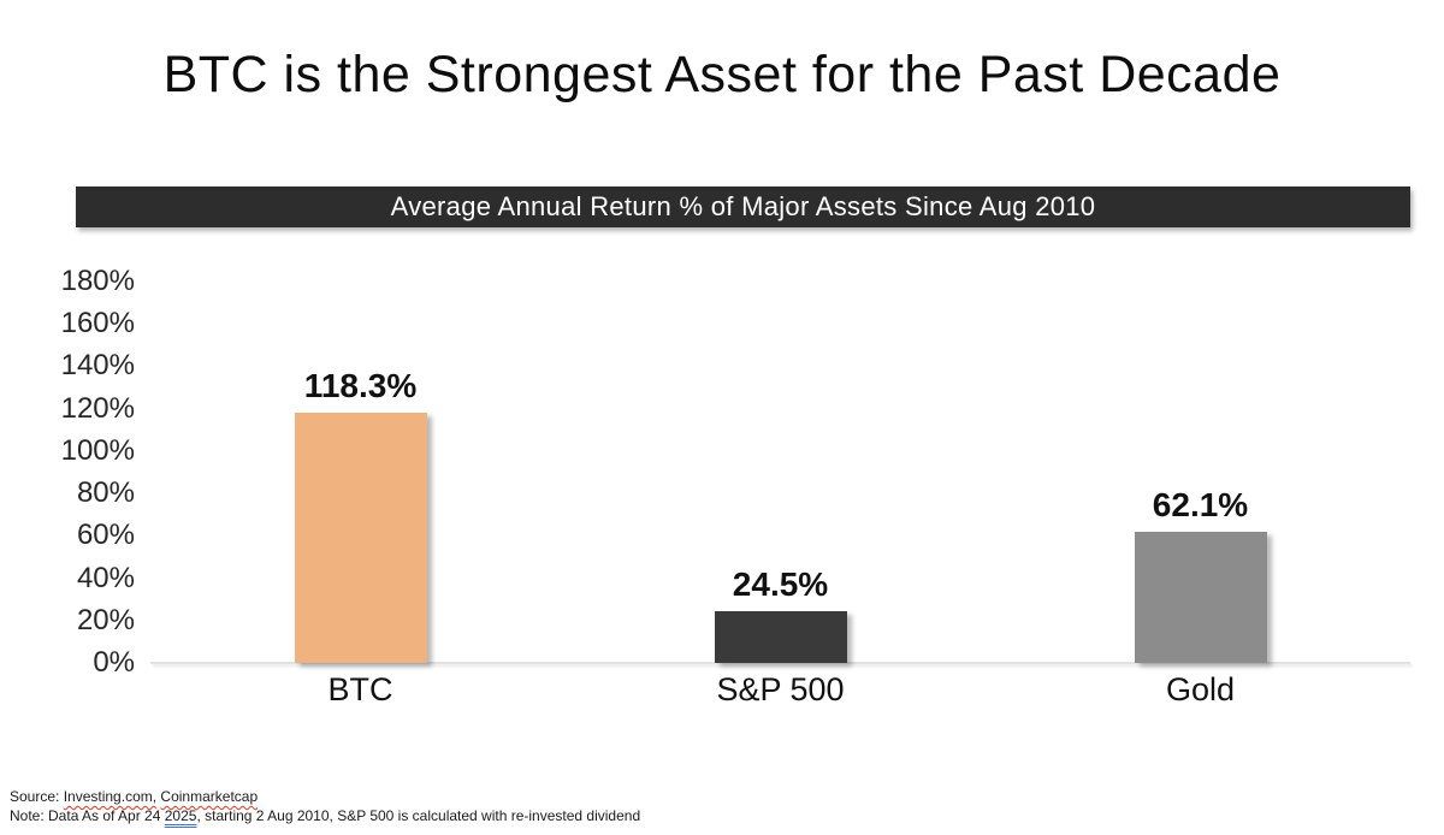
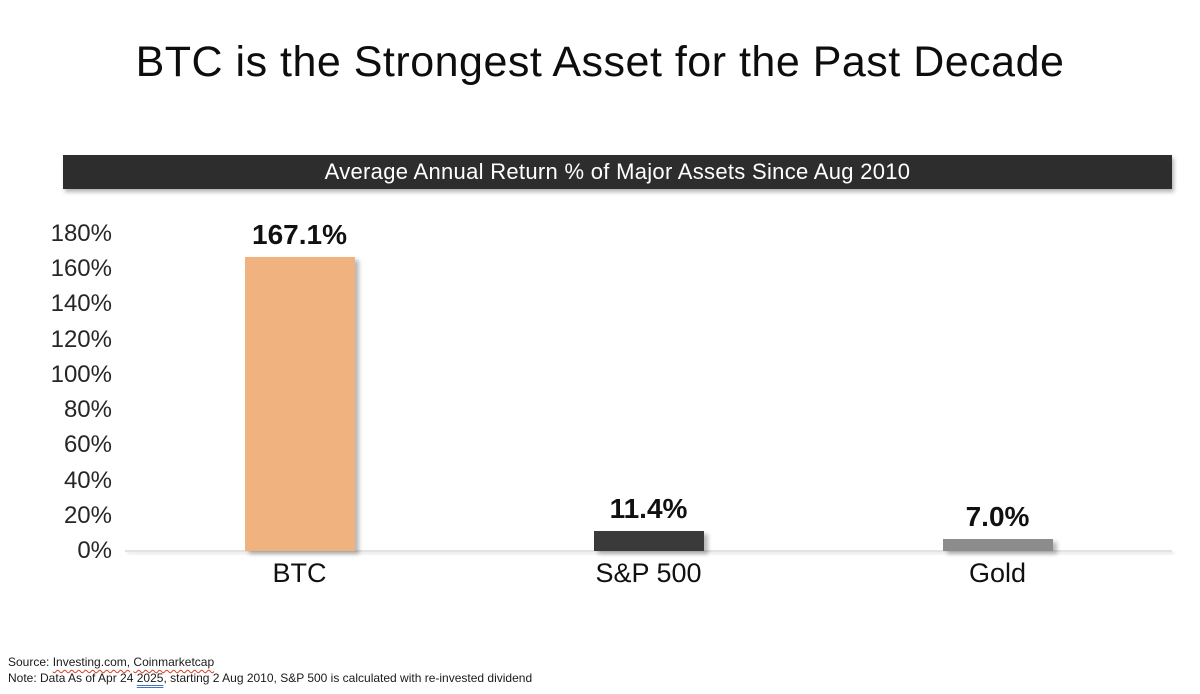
BTC: 118.3% -> 167.1%
S&P 500: 24.5% -> 11.4%
Gold: 62.1% -> 7.0%
